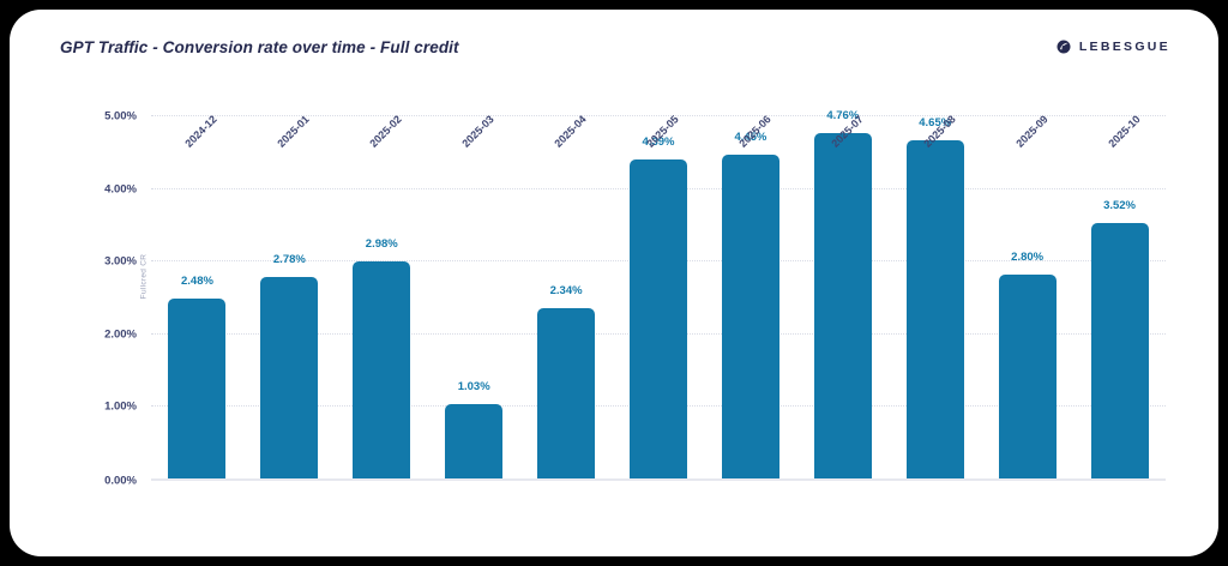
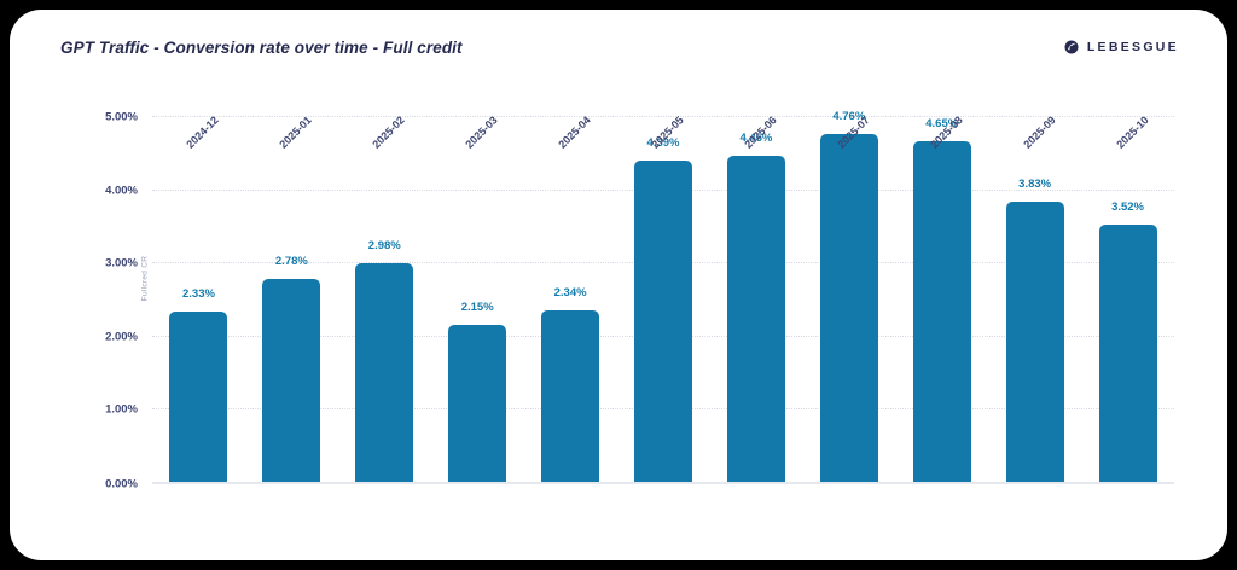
2024-12: 2.48% -> 2.33%
2025-03: 1.03% -> 2.15%
2025-09: 2.80% -> 3.83%
